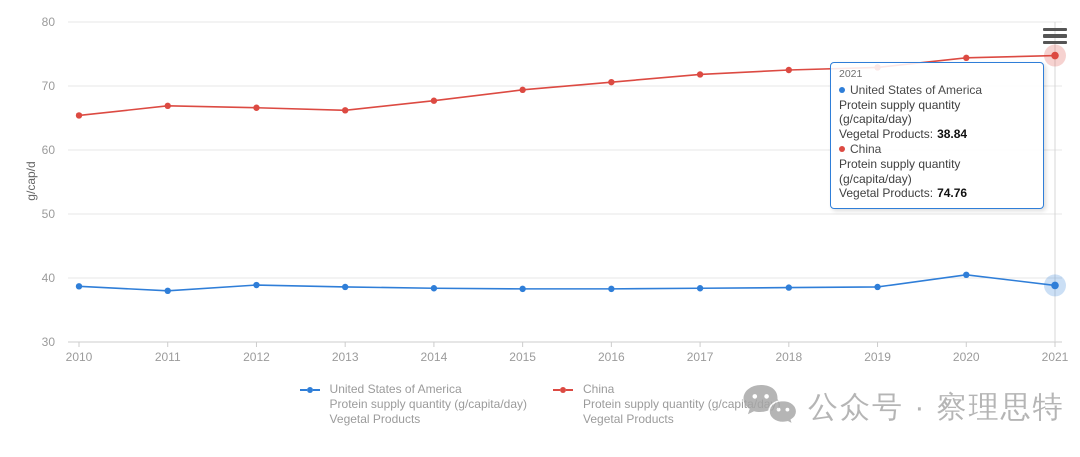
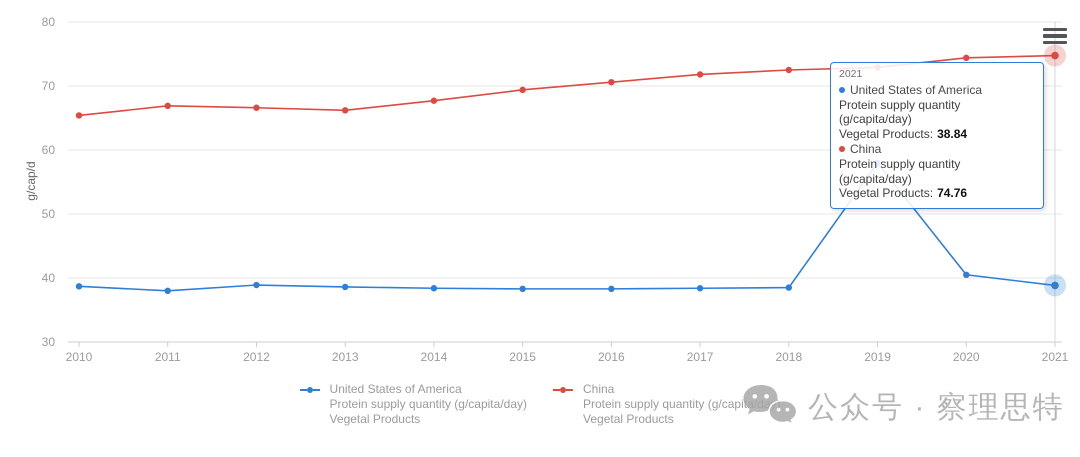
United States of America/2019: 39 -> 58
